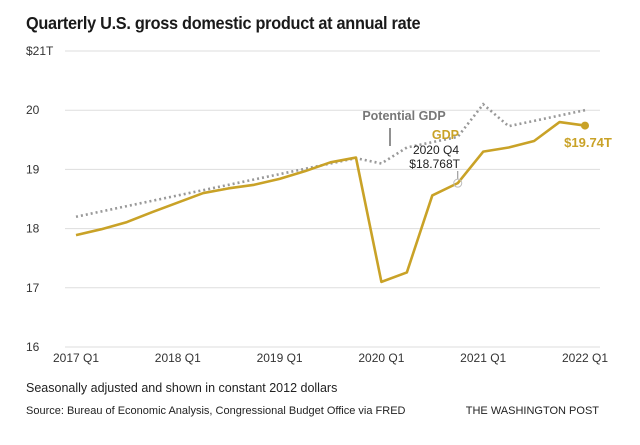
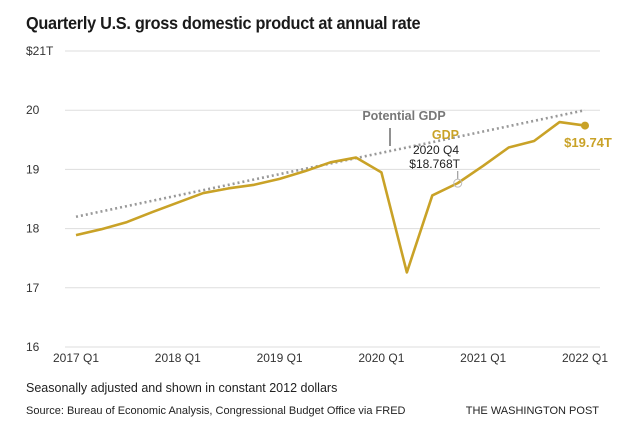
GDP/2020 Q1: 17.1 -> 18.9
Potential GDP/2020 Q1: 19.1 -> 19.3
GDP/2021 Q1: 19.3 -> 19.1
Potential GDP/2021 Q1: 20.1 -> 19.6
